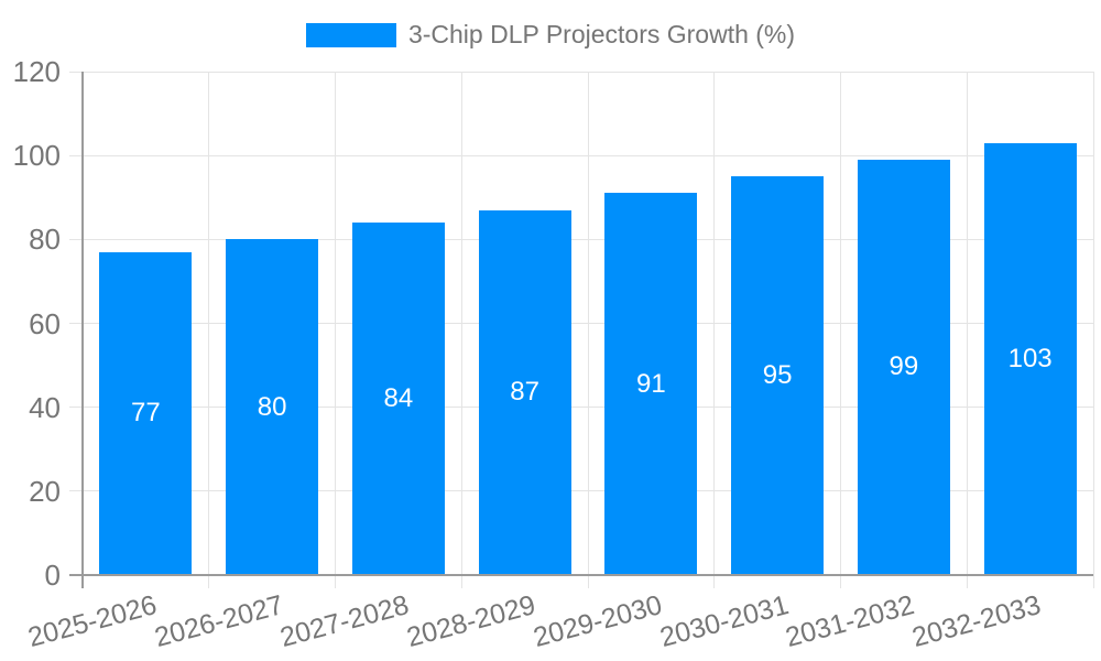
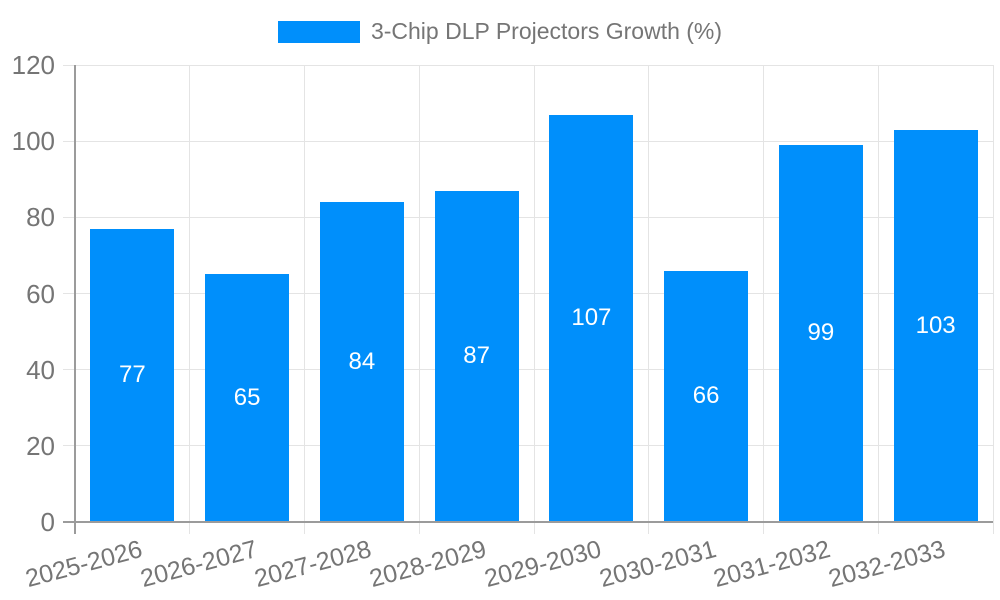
2026-2027: 80 -> 65
2029-2030: 91 -> 107
2030-2031: 95 -> 66
